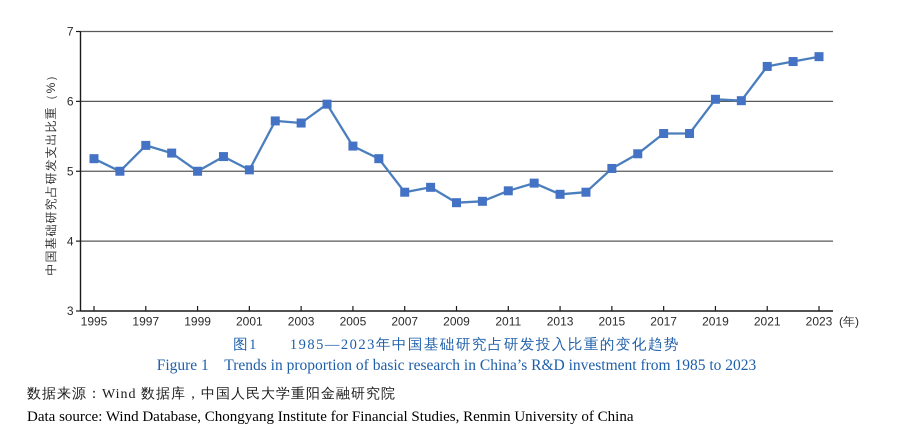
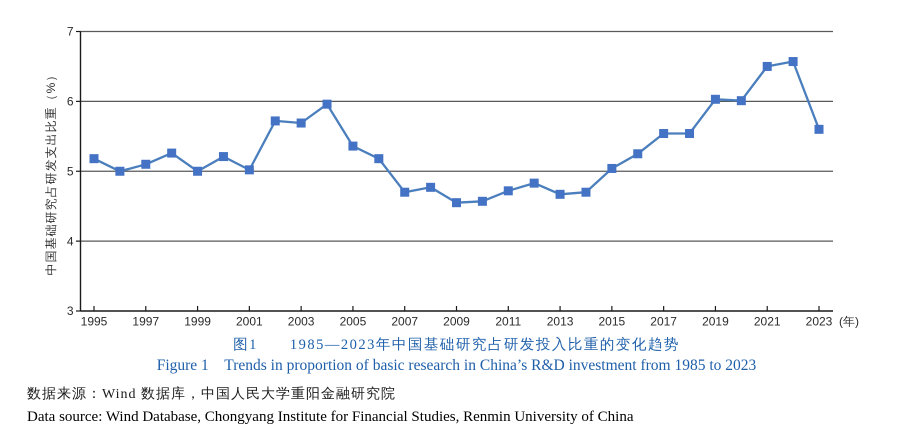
1997: 5.4 -> 5.1
2023: 6.6 -> 5.6
